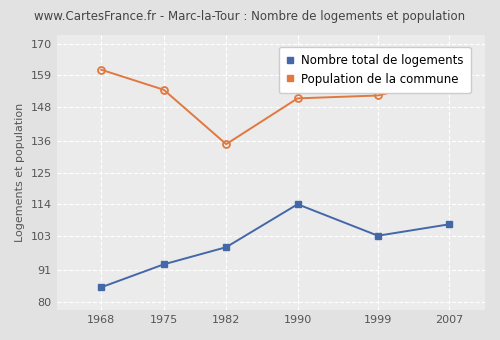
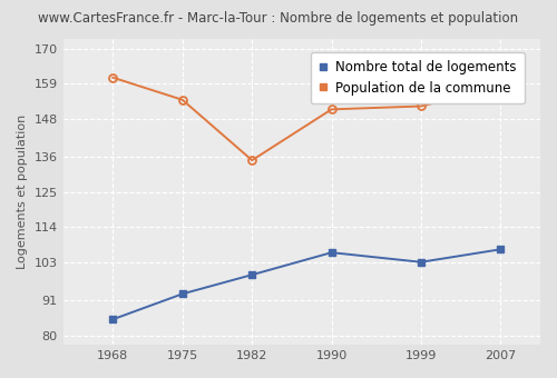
Nombre total de logements/1990: 114 -> 106
